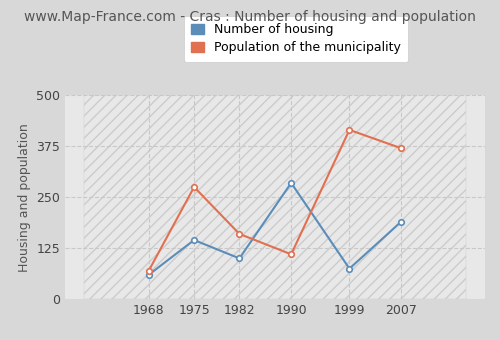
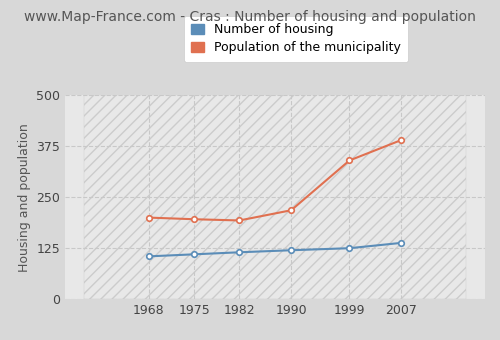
Number of housing/1968: 60 -> 105
Population of the municipality/1968: 70 -> 200
Number of housing/1975: 145 -> 110
Population of the municipality/1975: 275 -> 196
Number of housing/1982: 100 -> 115
Population of the municipality/1982: 160 -> 193
Number of housing/1990: 285 -> 120
Population of the municipality/1990: 110 -> 218
Number of housing/1999: 75 -> 125
Population of the municipality/1999: 415 -> 340
Number of housing/2007: 190 -> 138
Population of the municipality/2007: 370 -> 390
